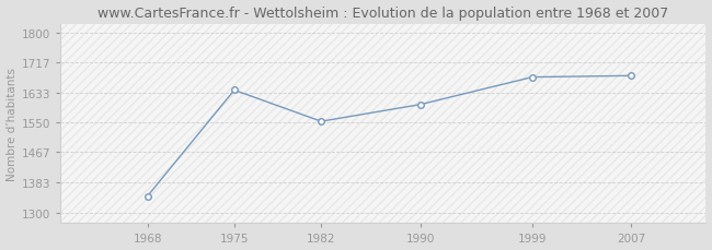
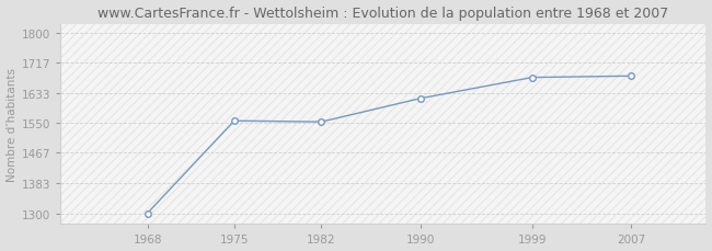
1968: 1345 -> 1300
1975: 1640 -> 1556
1990: 1600 -> 1618
